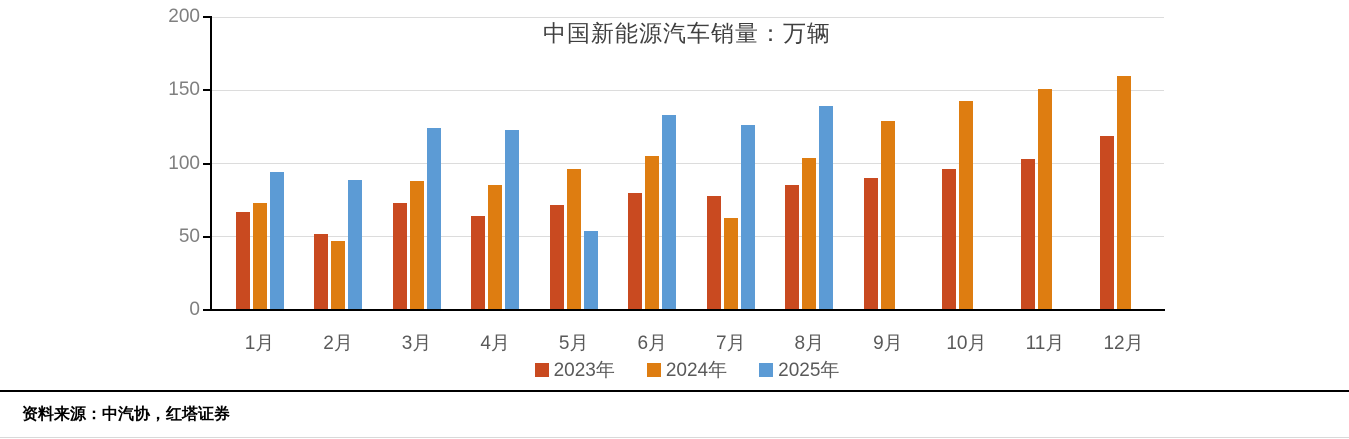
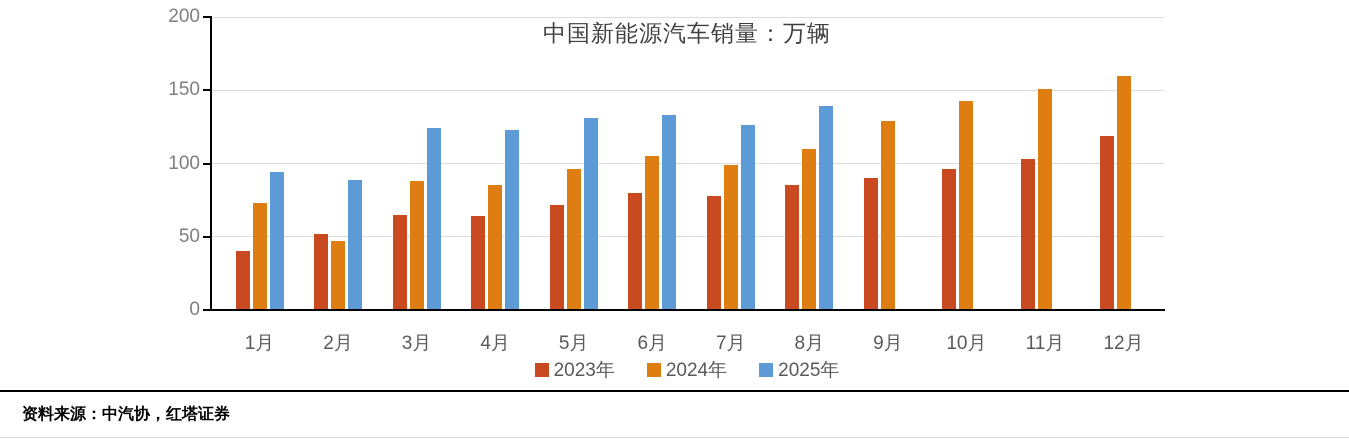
2023年/1月: 67 -> 40
2023年/3月: 73 -> 65
2025年/5月: 54 -> 131
2024年/7月: 63 -> 99
2024年/8月: 104 -> 110
